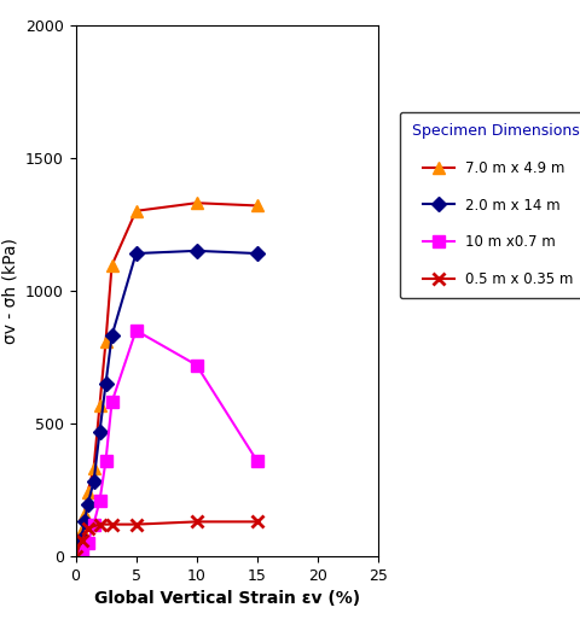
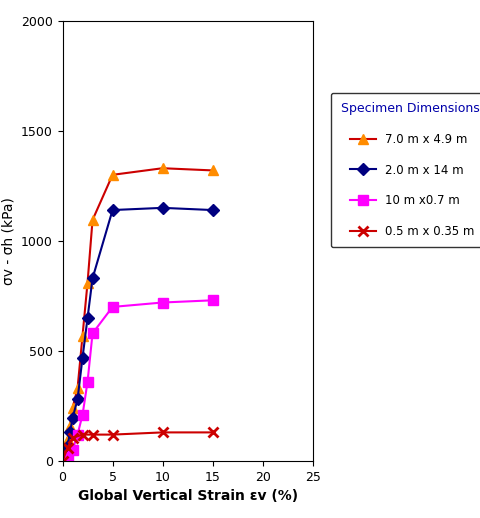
10 m x0.7 m/5: 850 -> 700
10 m x0.7 m/15: 360 -> 730
